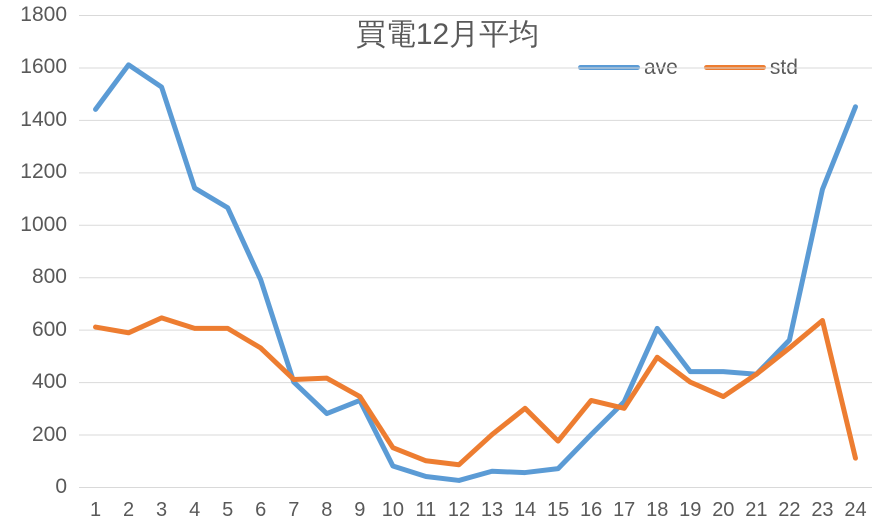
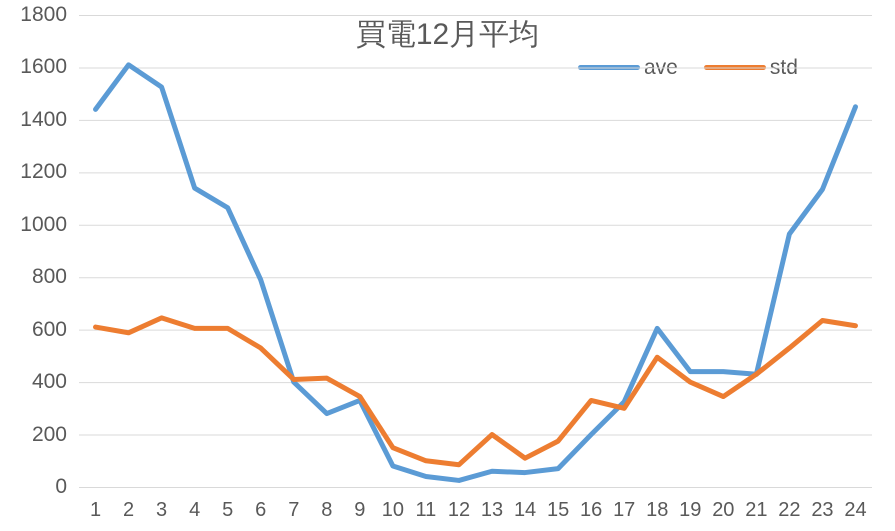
std/14: 300 -> 110
ave/22: 560 -> 960
std/24: 110 -> 620
